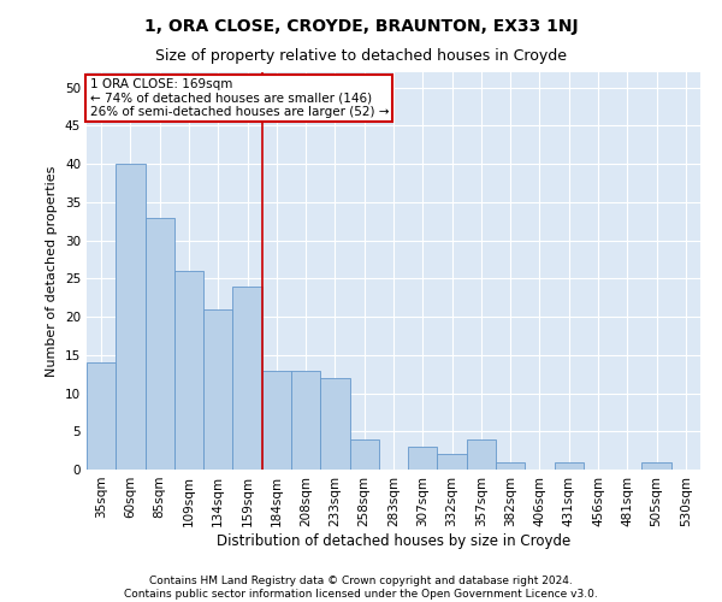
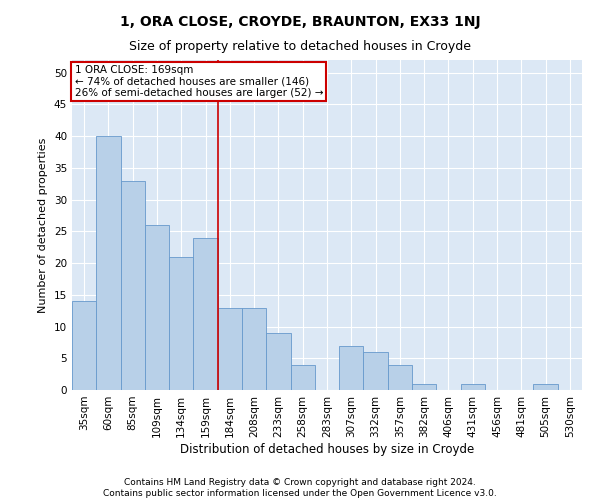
233sqm: 12 -> 9
307sqm: 3 -> 7
332sqm: 2 -> 6
